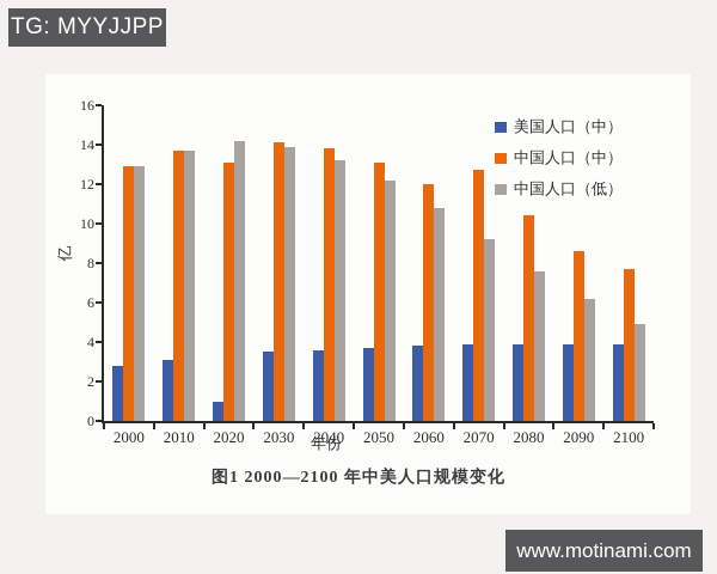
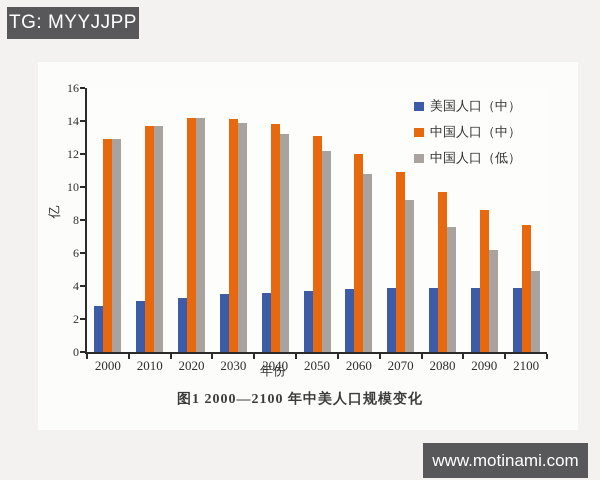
美国人口（中）/2020: 1.0 -> 3.3
中国人口（中）/2020: 13.1 -> 14.2
中国人口（中）/2070: 12.7 -> 10.9
中国人口（中）/2080: 10.4 -> 9.7
